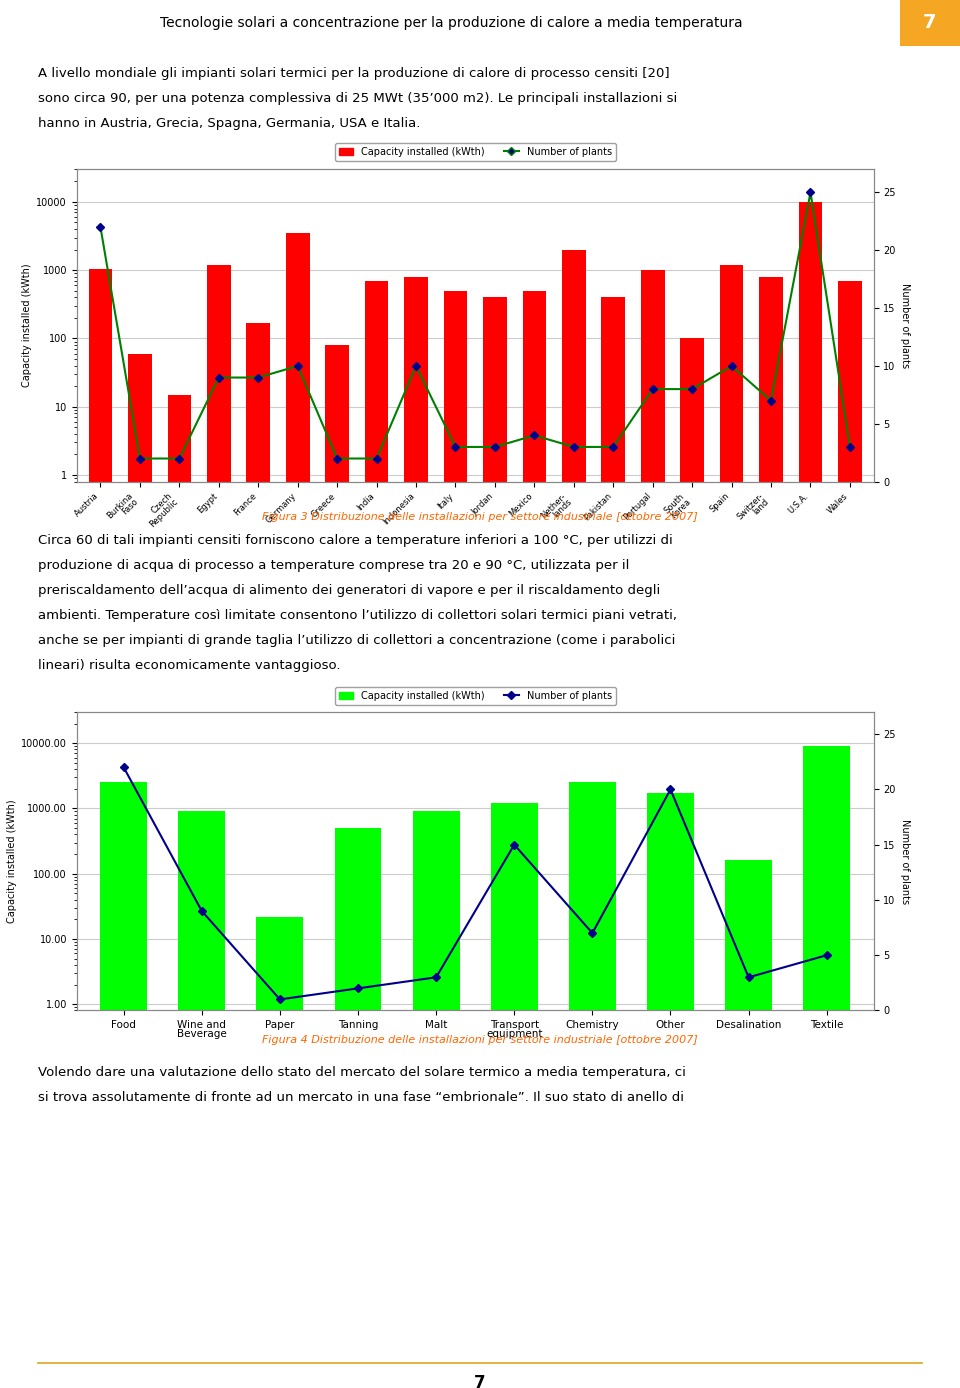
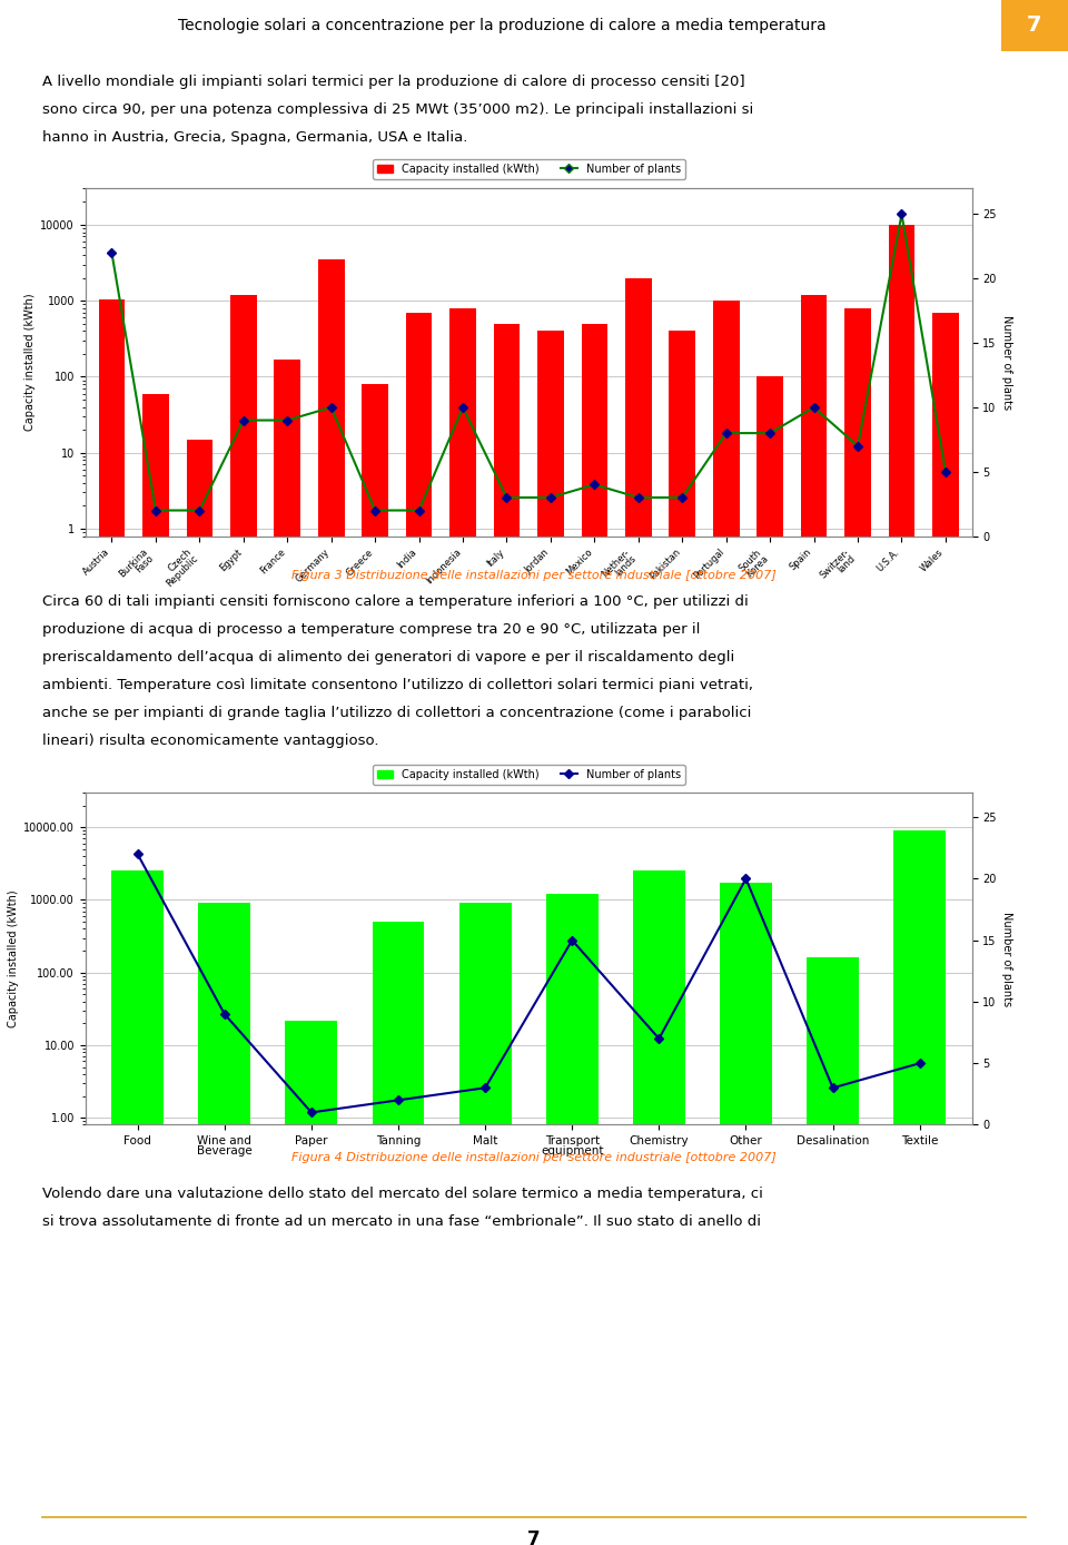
Number of plants/Wales: 3 -> 5
